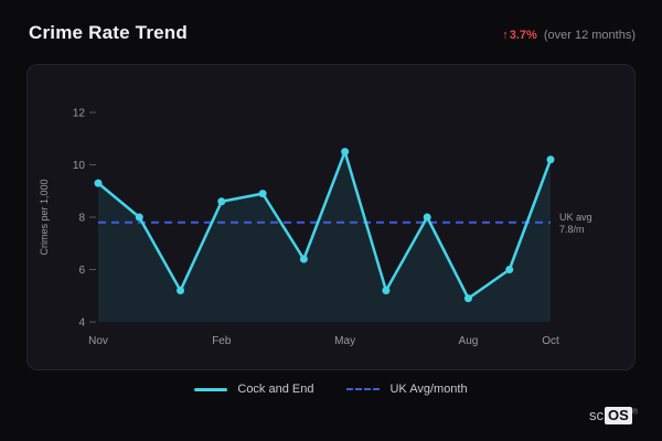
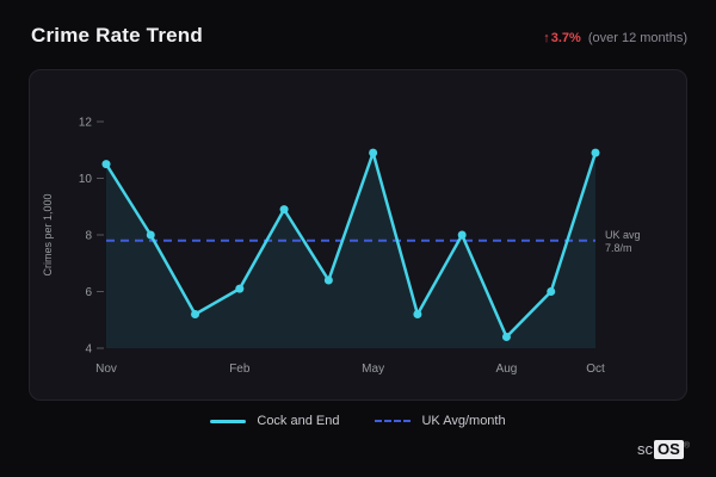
Nov: 9.3 -> 10.5
Feb: 8.6 -> 6.1
May: 10.5 -> 10.9
Aug: 4.9 -> 4.4
Oct: 10.2 -> 10.9
